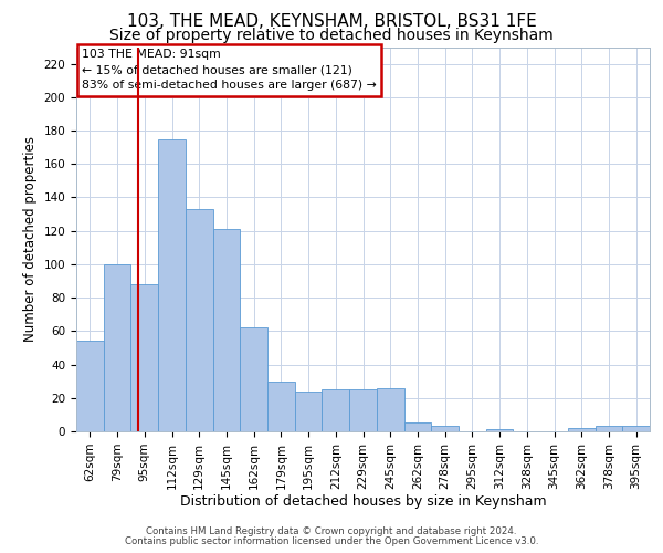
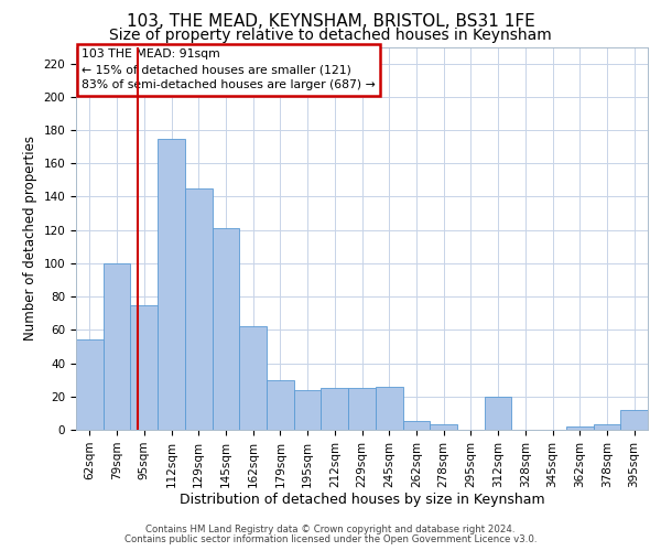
95sqm: 88 -> 75
129sqm: 133 -> 145
312sqm: 1 -> 20
395sqm: 3 -> 12
